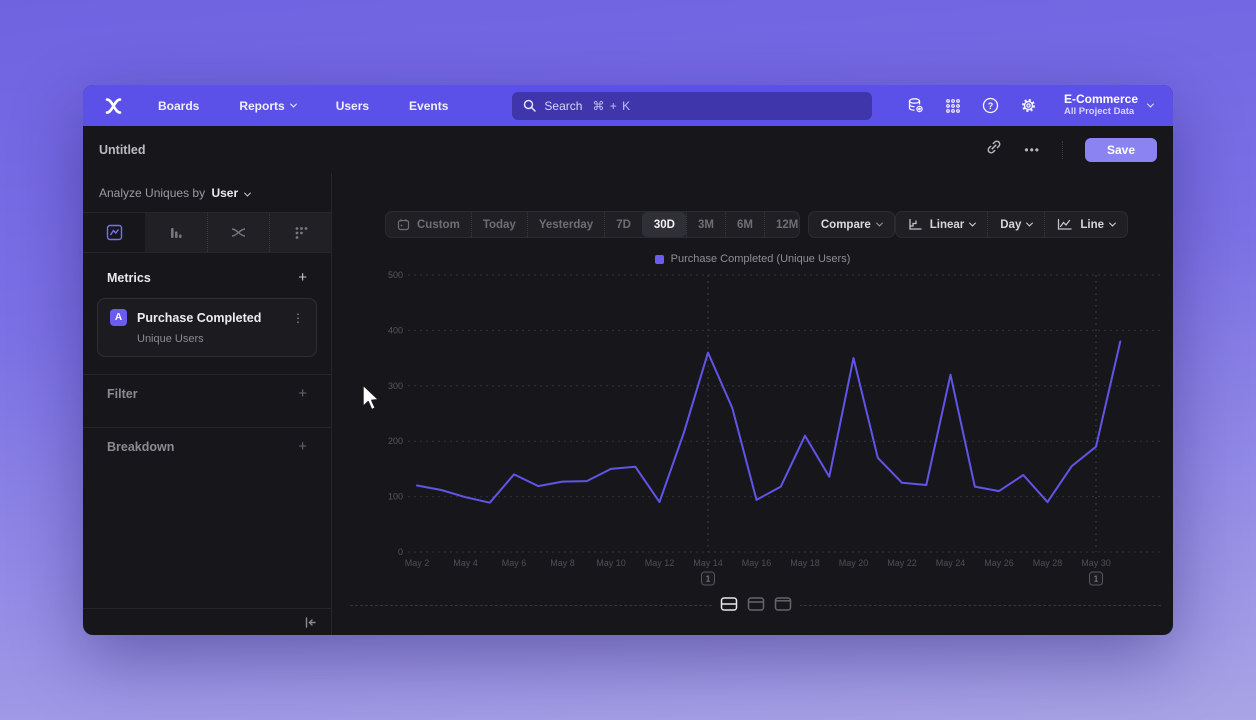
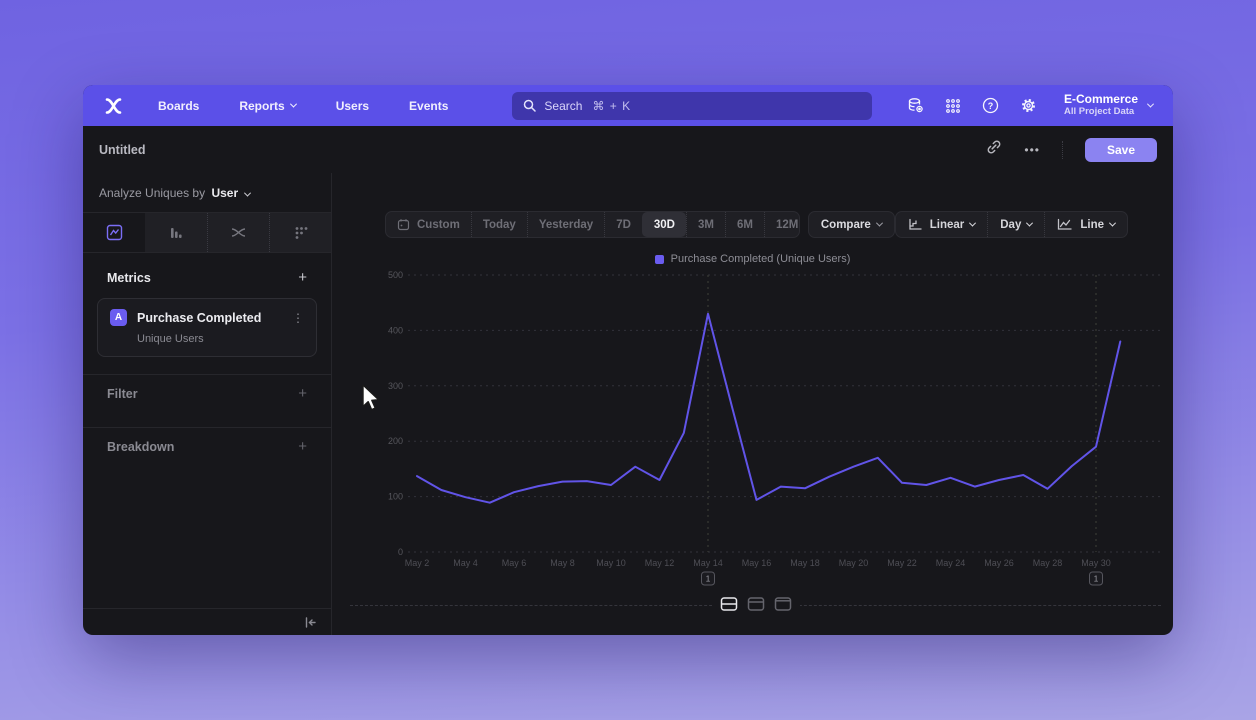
May 2: 120 -> 140
May 6: 140 -> 110
May 10: 150 -> 120
May 12: 90 -> 130
May 14: 360 -> 430
May 18: 210 -> 120
May 20: 350 -> 150
May 24: 320 -> 130
May 26: 110 -> 130
May 28: 90 -> 110
